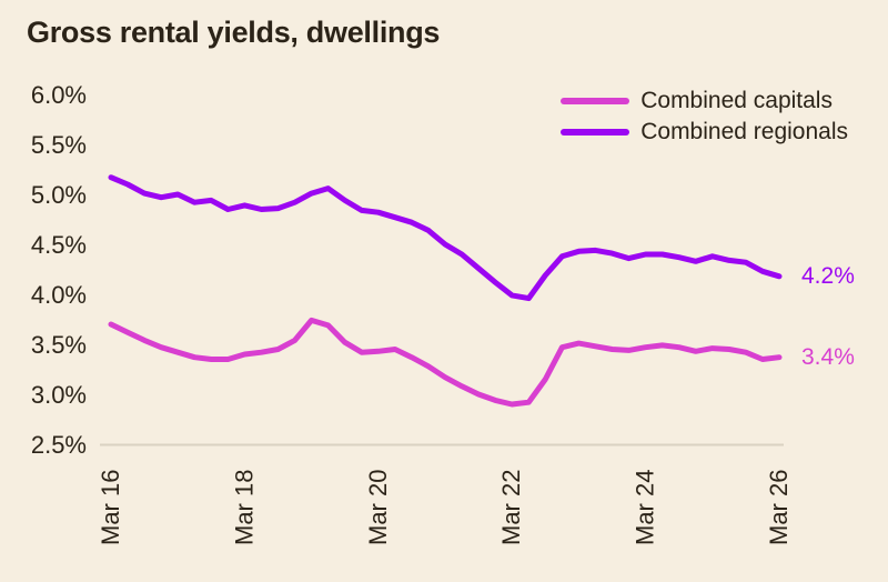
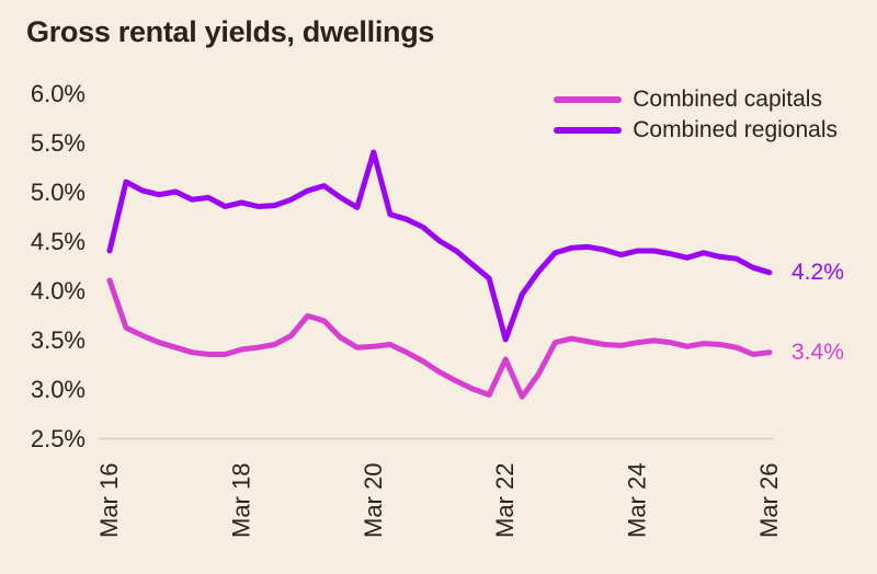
Combined capitals/Mar 16: 3.7% -> 4.1%
Combined regionals/Mar 16: 5.2% -> 4.4%
Combined regionals/Mar 20: 4.8% -> 5.4%
Combined capitals/Mar 22: 2.9% -> 3.3%
Combined regionals/Mar 22: 4.0% -> 3.5%
